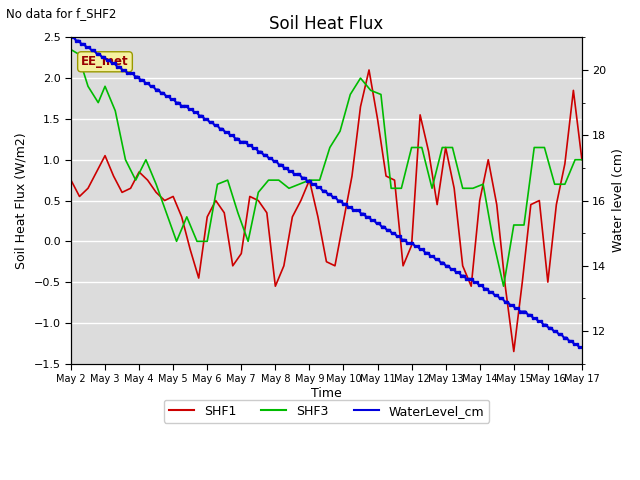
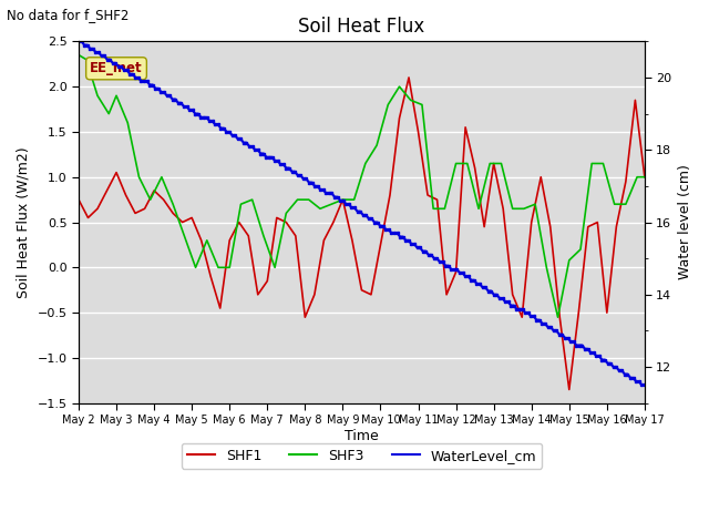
SHF3/May 15: 0.20 -> 0.08
